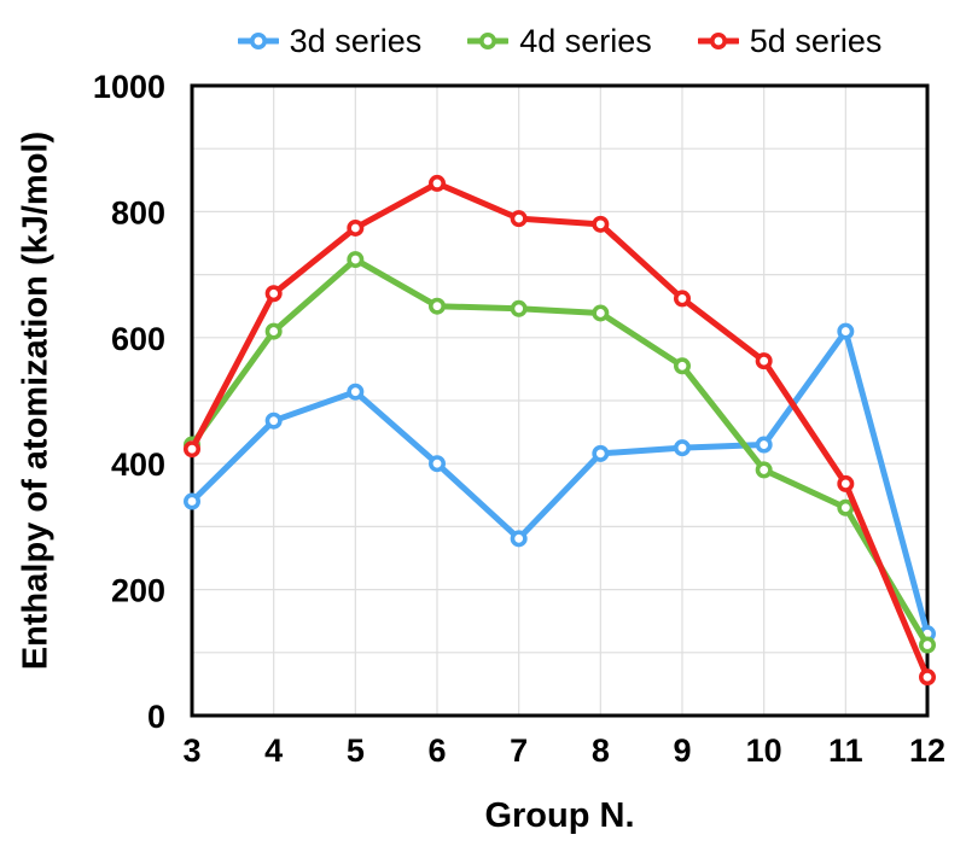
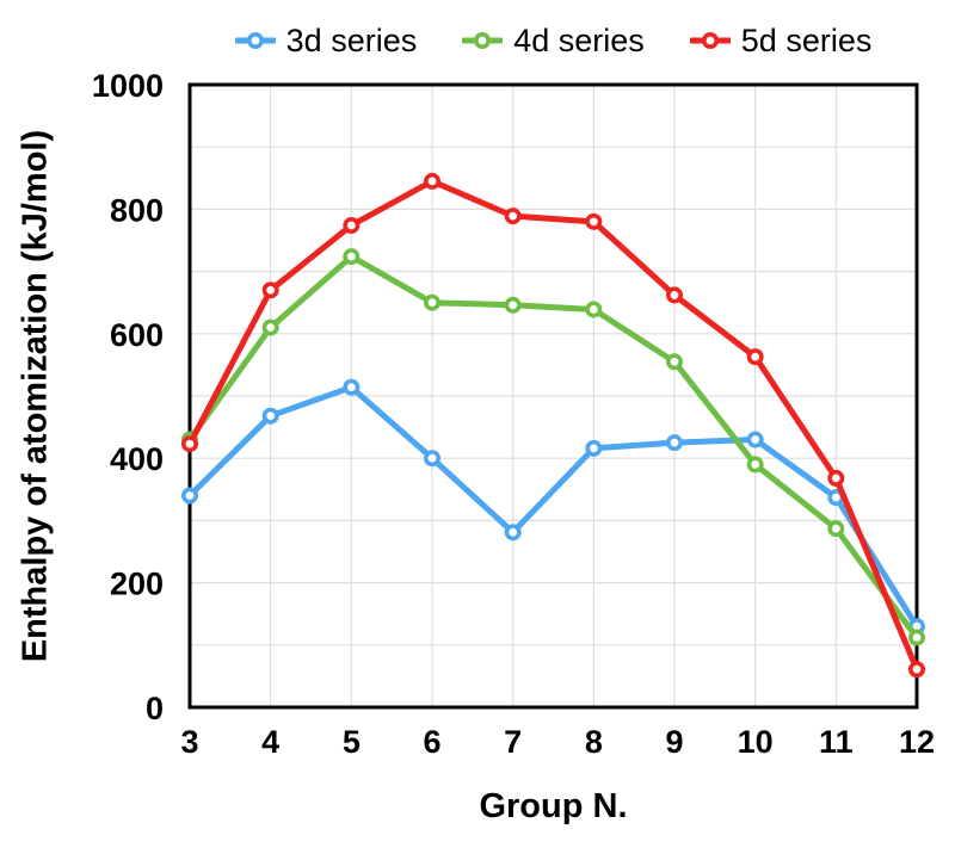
3d series/11: 610 -> 340
4d series/11: 330 -> 290
